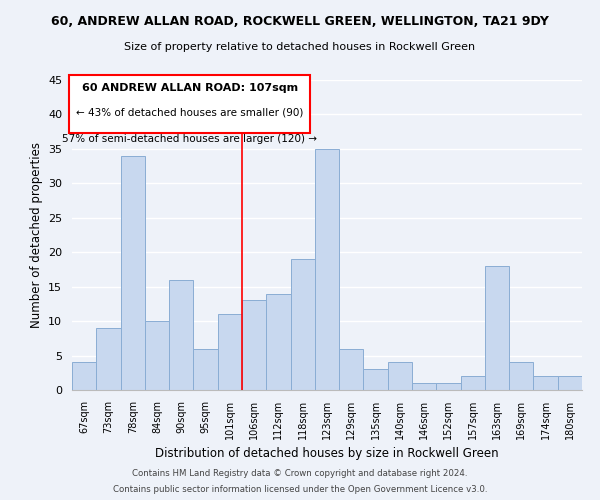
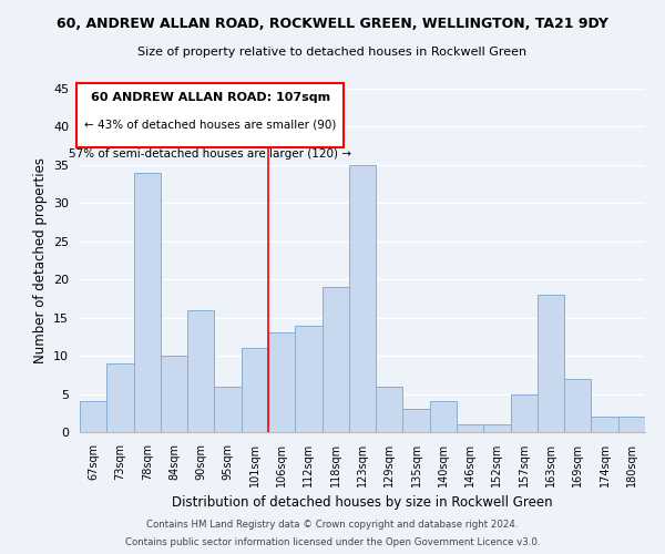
157sqm: 2 -> 5
169sqm: 4 -> 7
